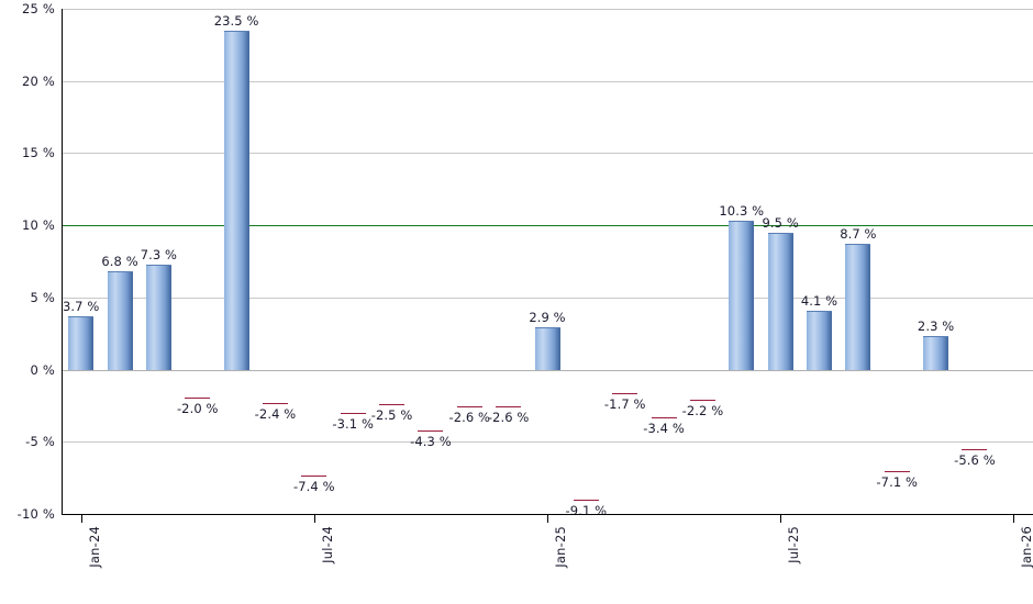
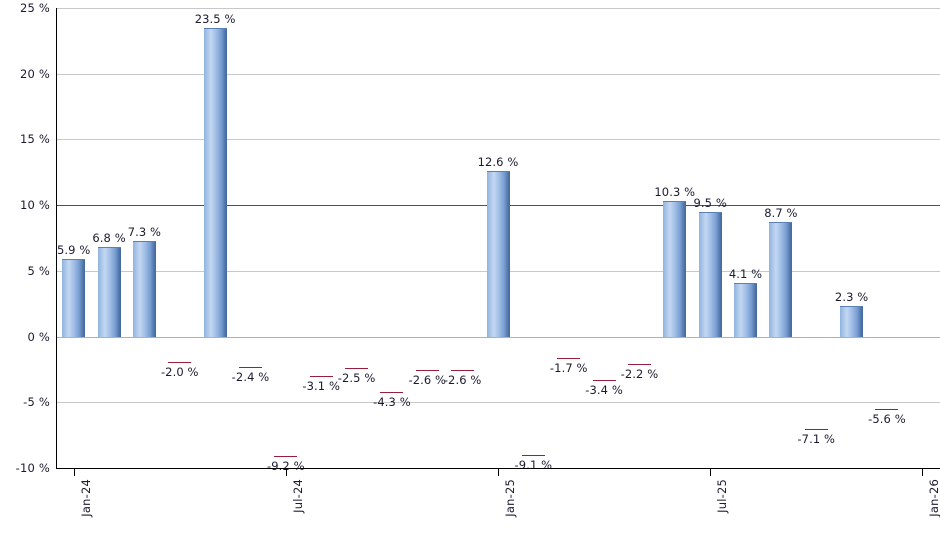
Jan-24: 3.7 -> 5.9
Jul-24: -7.4 -> -9.2
Jan-25: 2.9 -> 12.6
